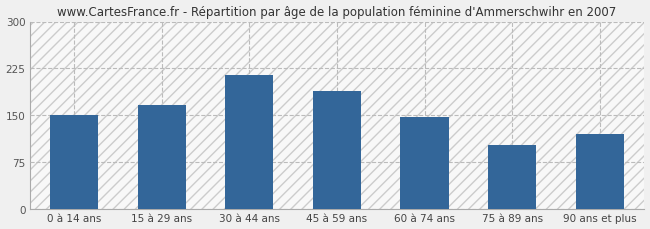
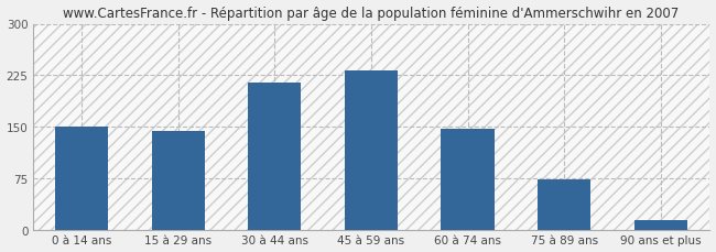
15 à 29 ans: 166 -> 144
45 à 59 ans: 188 -> 232
75 à 89 ans: 102 -> 73
90 ans et plus: 120 -> 14
